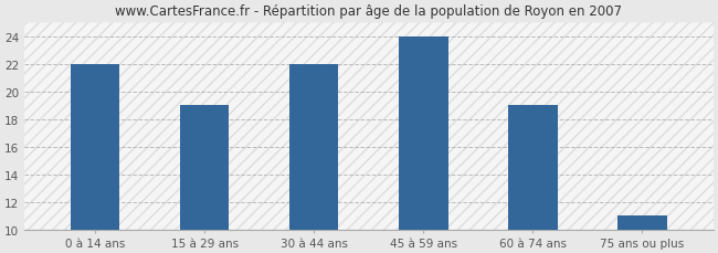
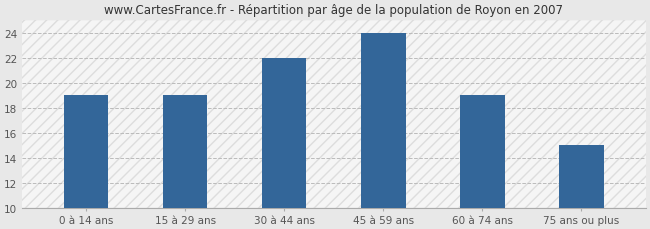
0 à 14 ans: 22 -> 19
75 ans ou plus: 11 -> 15
